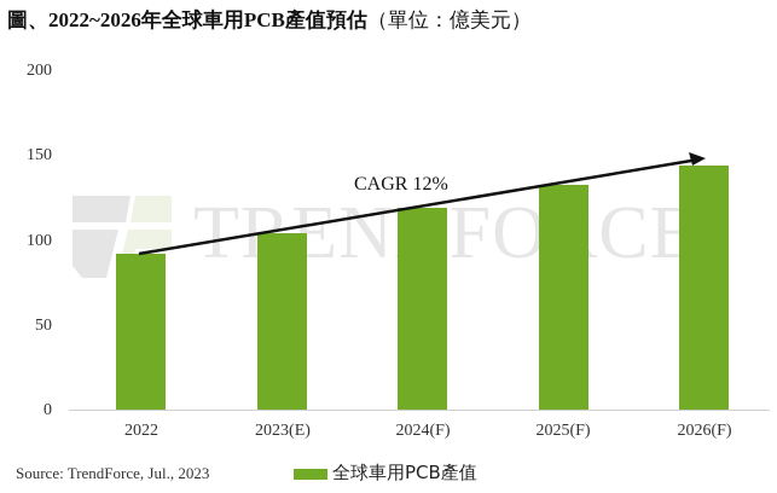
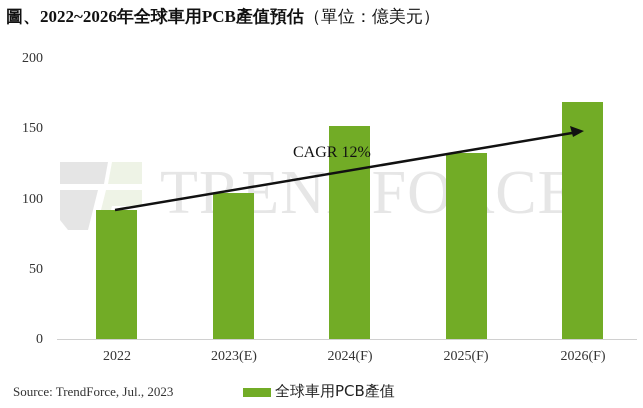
2024(F): 120 -> 152
2026(F): 144 -> 169
